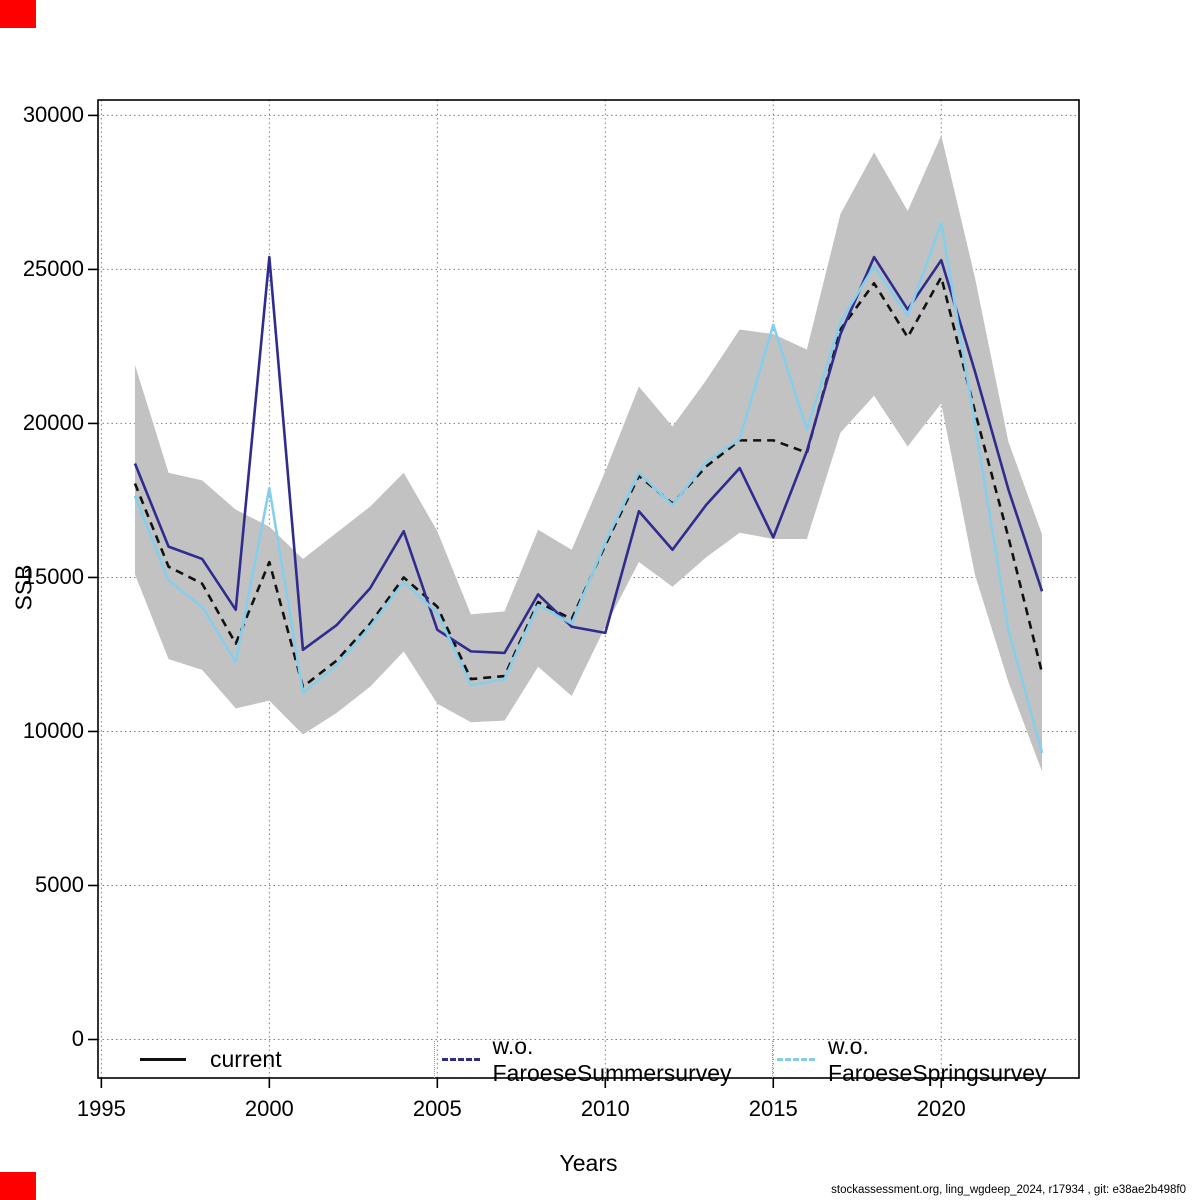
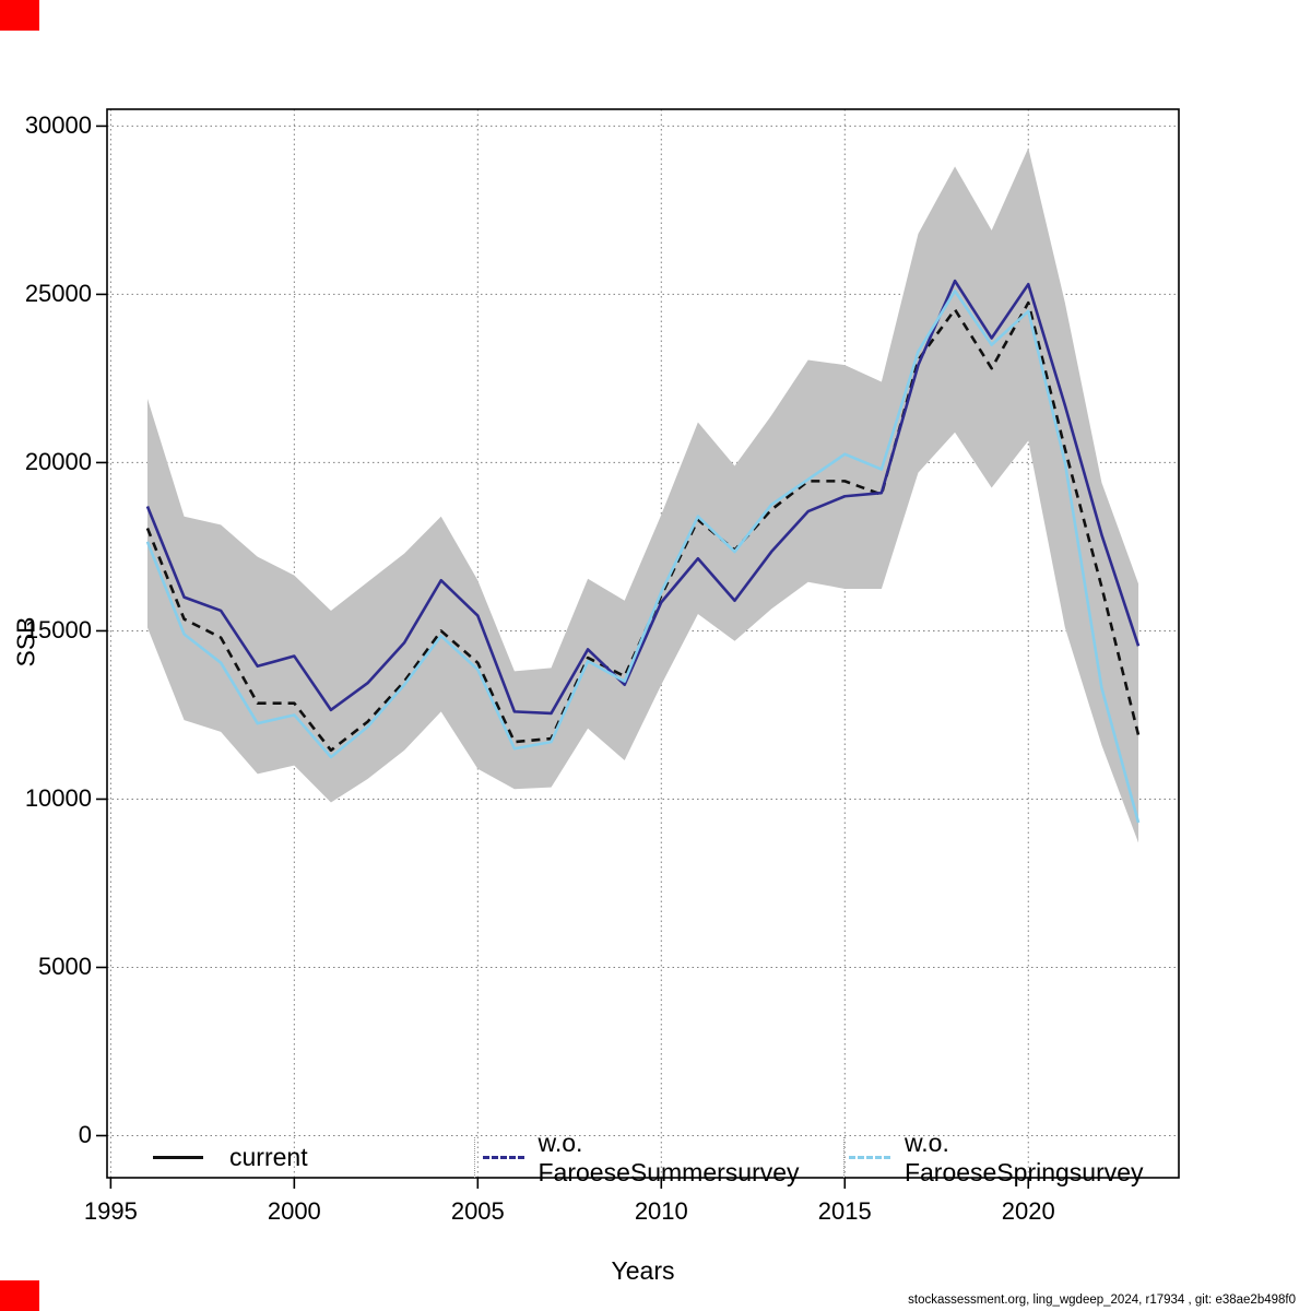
current/2000: 15500 -> 12800
w.o. FaroeseSummersurvey/2000: 25400 -> 14200
w.o. FaroeseSpringsurvey/2000: 17900 -> 12500
w.o. FaroeseSummersurvey/2005: 13300 -> 15400
w.o. FaroeseSummersurvey/2010: 13200 -> 15800
w.o. FaroeseSummersurvey/2015: 16300 -> 19000
w.o. FaroeseSpringsurvey/2015: 23200 -> 20200
w.o. FaroeseSpringsurvey/2020: 26500 -> 24500
